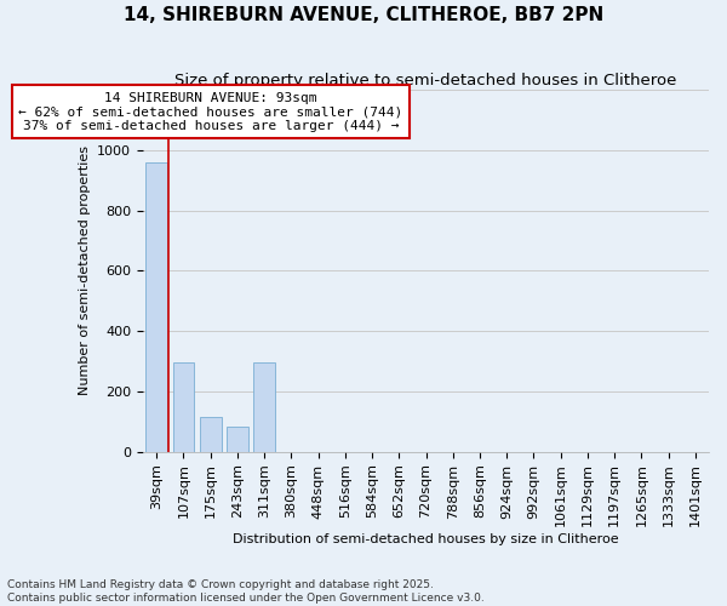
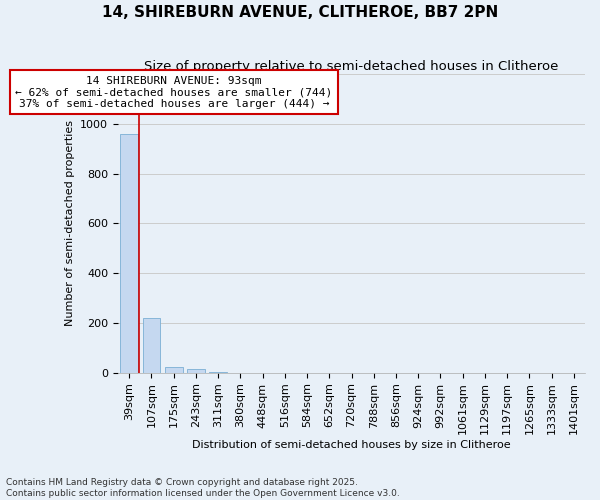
107sqm: 295 -> 220
175sqm: 115 -> 25
243sqm: 85 -> 15
311sqm: 295 -> 2
